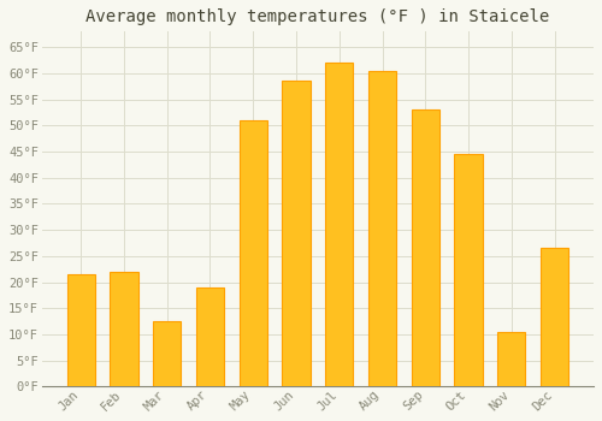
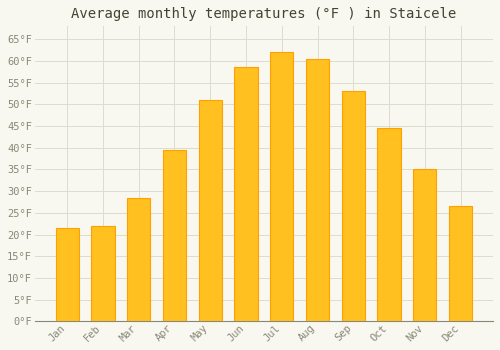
Mar: 12.5°F -> 28.5°F
Apr: 19.0°F -> 39.5°F
Nov: 10.5°F -> 35.0°F
